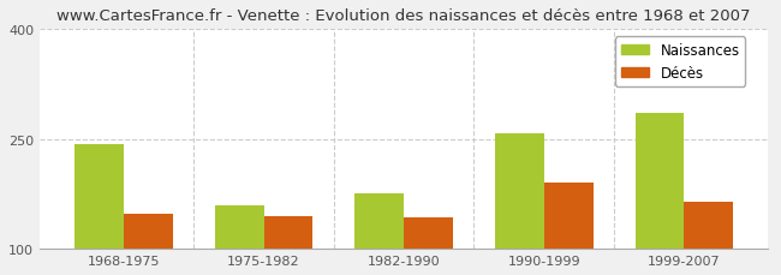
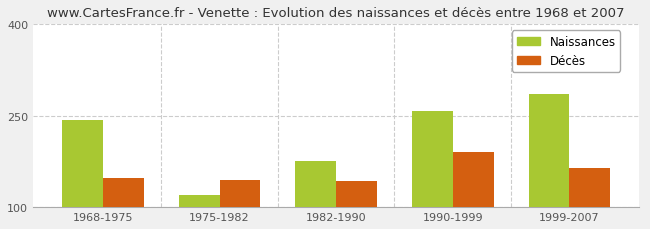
Naissances/1975-1982: 160 -> 120
